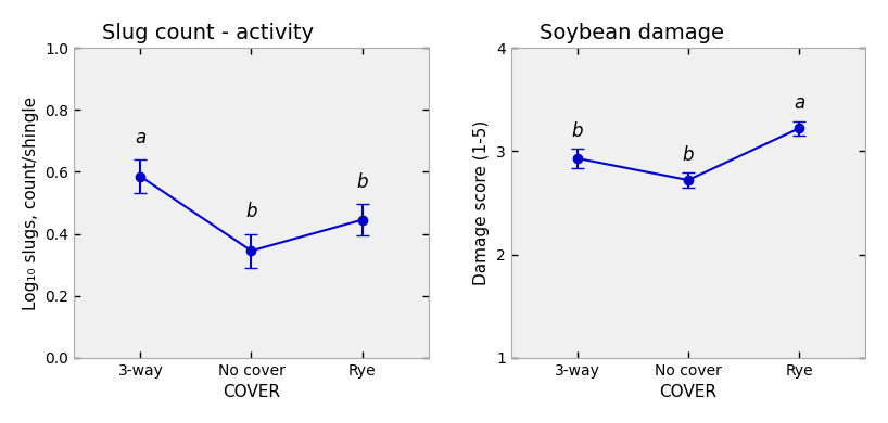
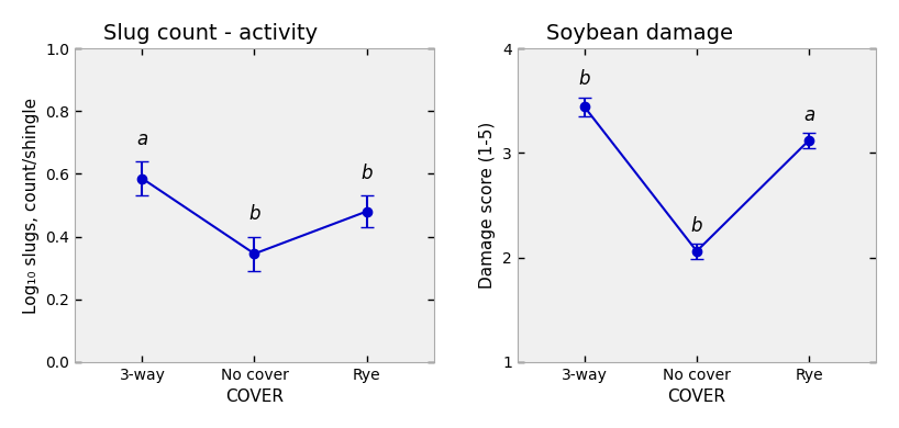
Slug count - activity/Rye: 0.445 -> 0.480
Soybean damage/3-way: 2.93 -> 3.44
Soybean damage/No cover: 2.72 -> 2.06
Soybean damage/Rye: 3.22 -> 3.12
